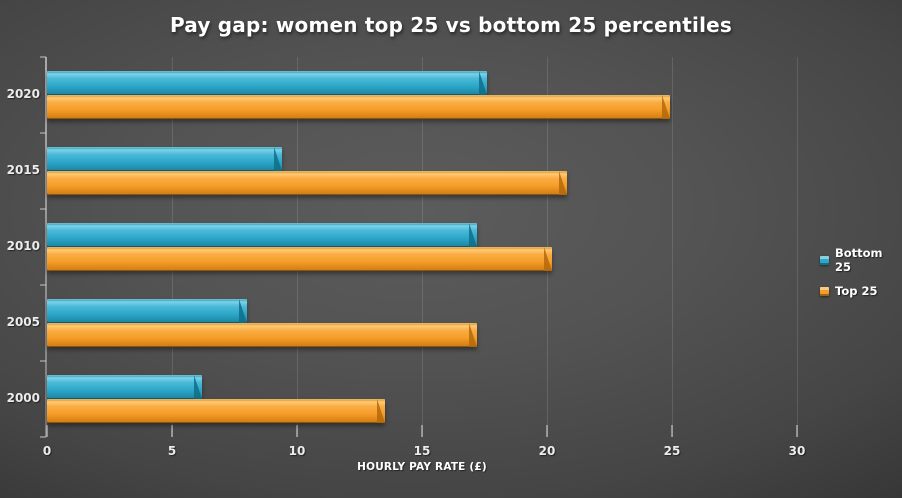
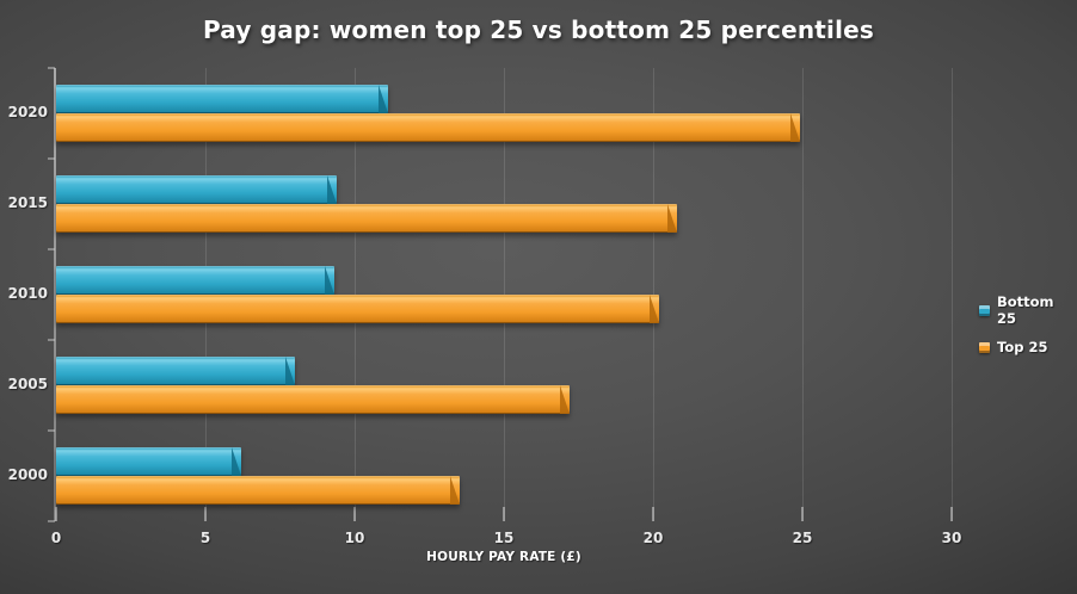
Bottom 25/2020: 17.6 -> 11.1
Bottom 25/2010: 17.2 -> 9.3
